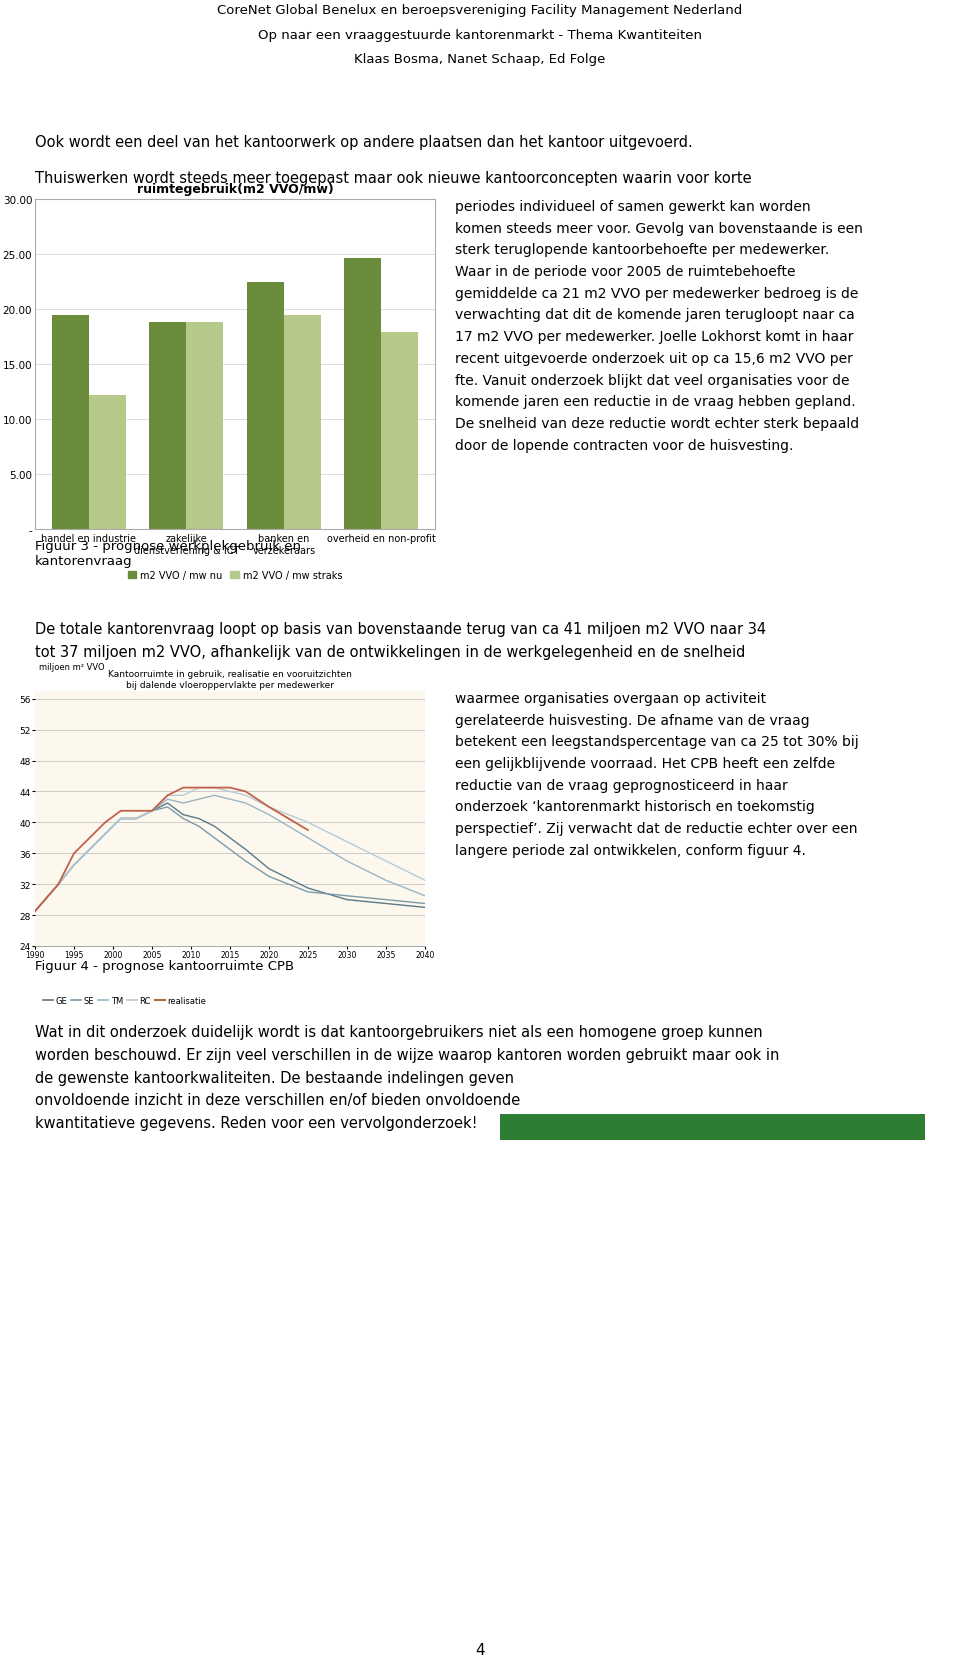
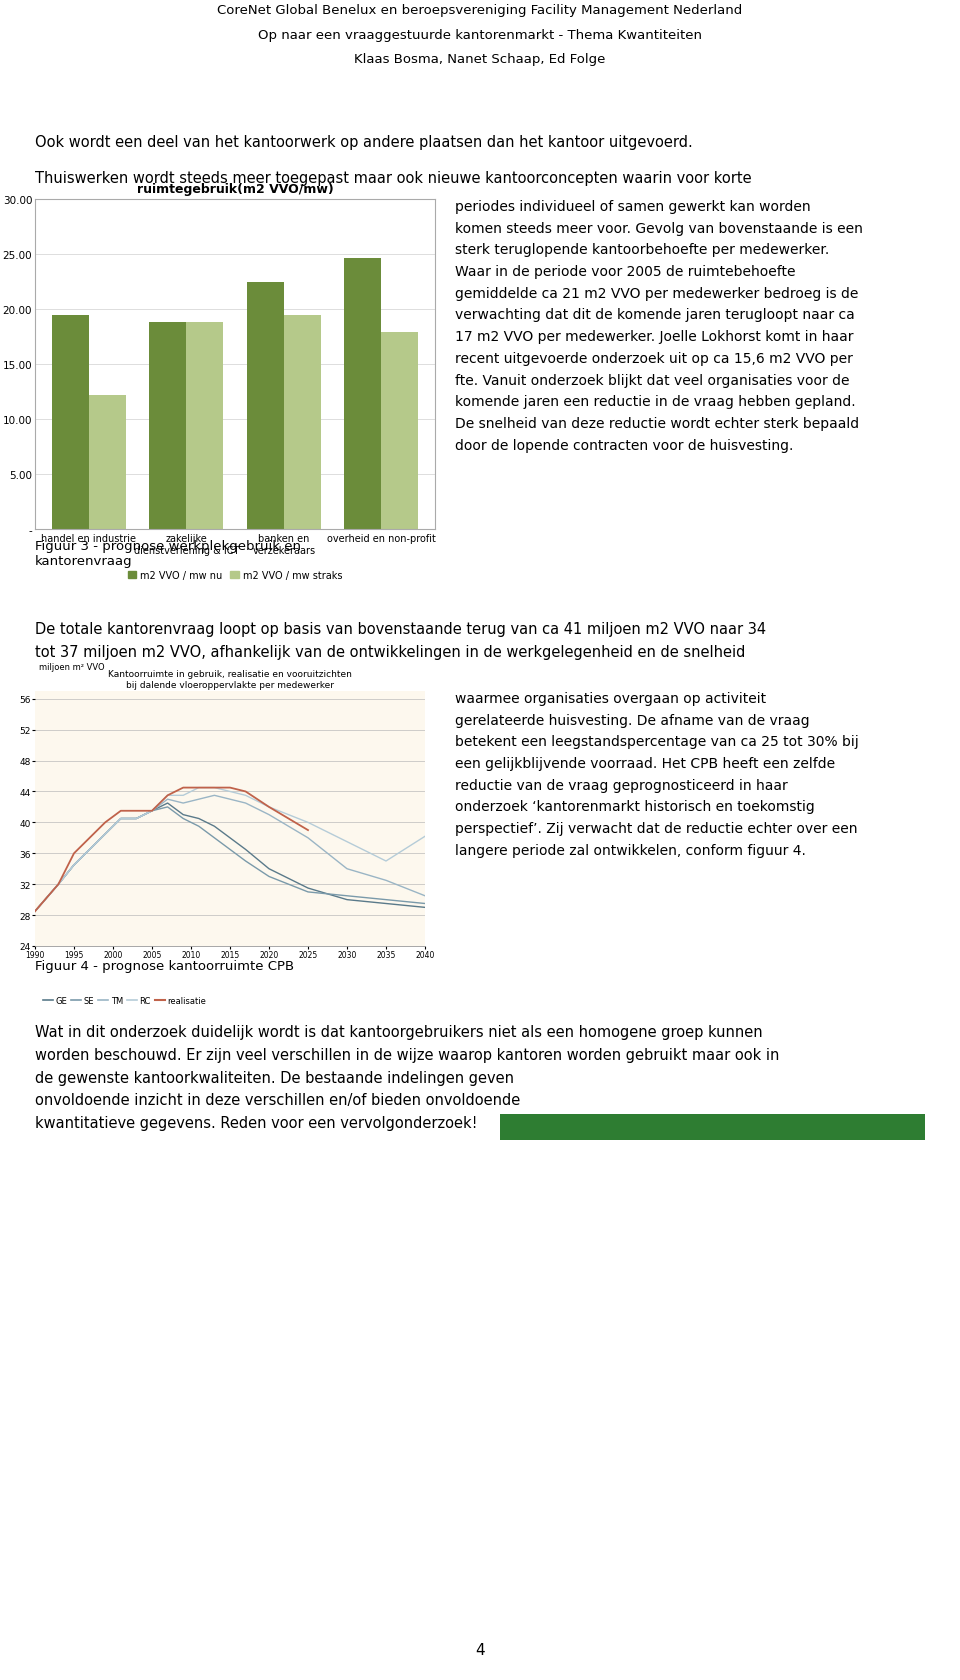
TM/2030: 35.0 -> 34.0
RC/2040: 32.5 -> 38.2
